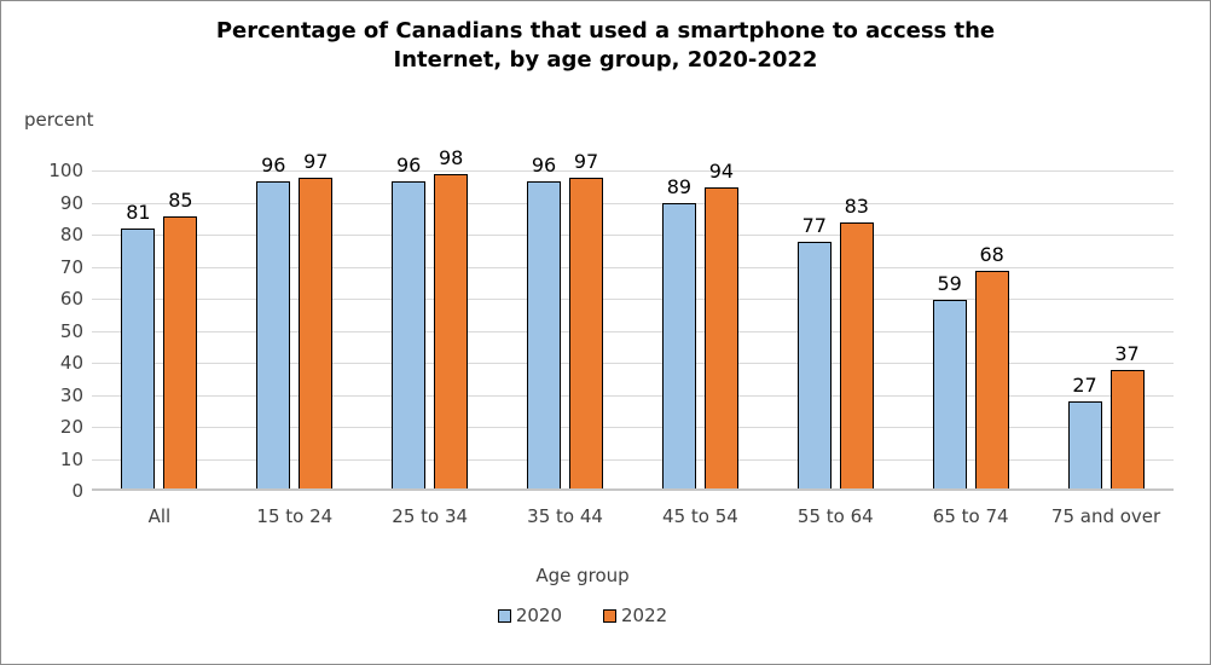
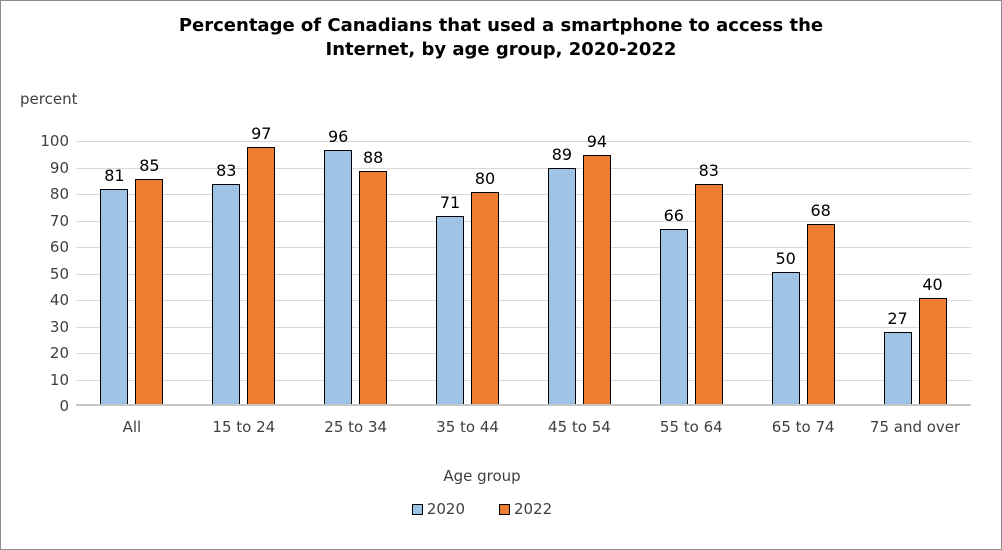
2020/15 to 24: 96 -> 83
2022/25 to 34: 98 -> 88
2020/35 to 44: 96 -> 71
2022/35 to 44: 97 -> 80
2020/55 to 64: 77 -> 66
2020/65 to 74: 59 -> 50
2022/75 and over: 37 -> 40
